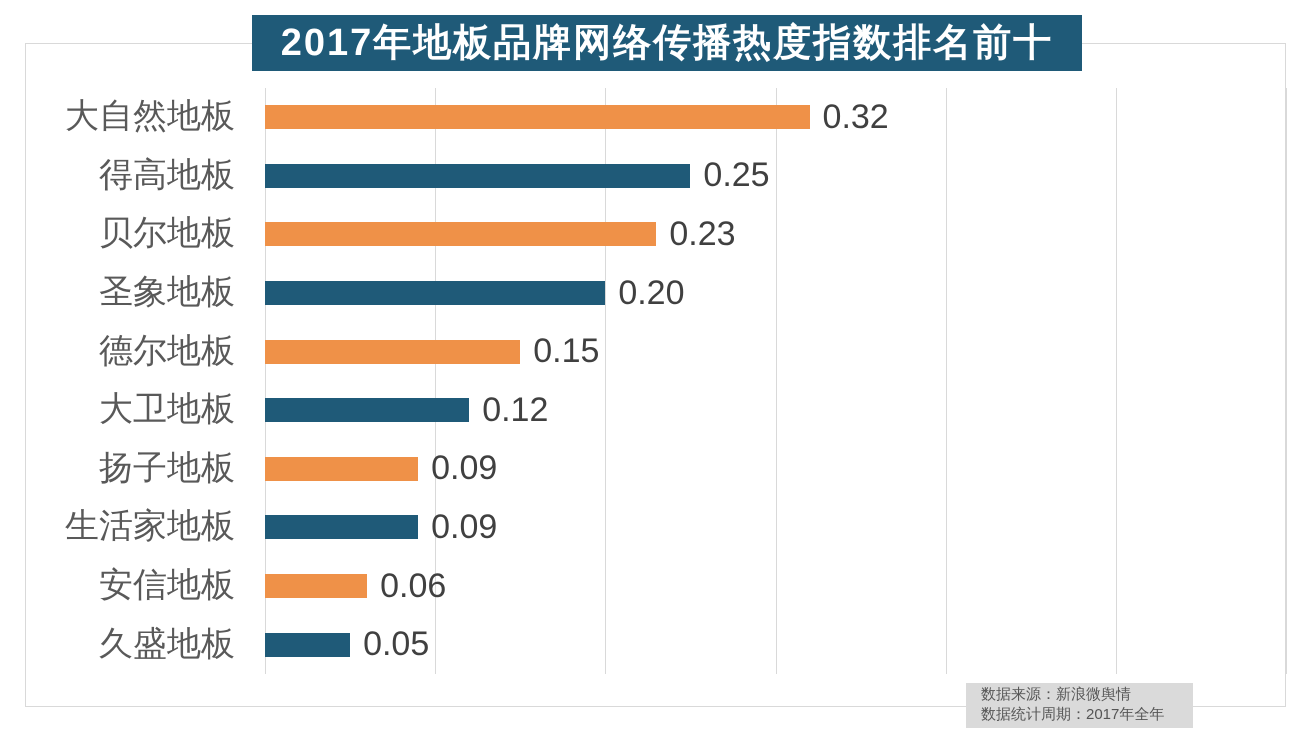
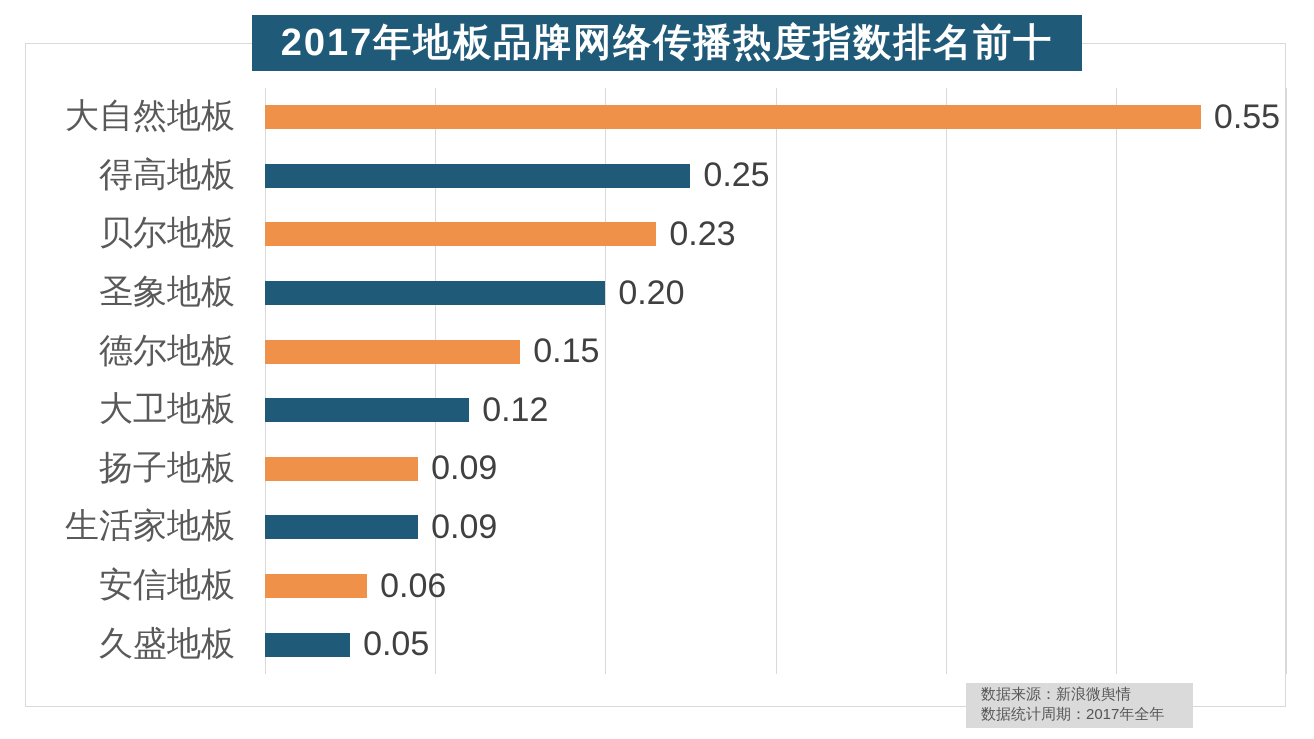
大自然地板: 0.32 -> 0.55
